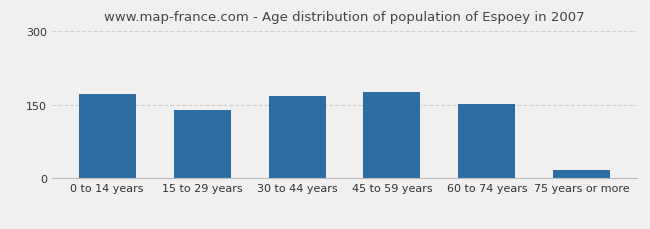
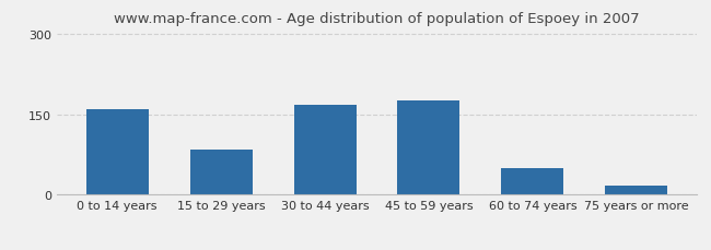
0 to 14 years: 173 -> 160
15 to 29 years: 140 -> 85
60 to 74 years: 151 -> 50
